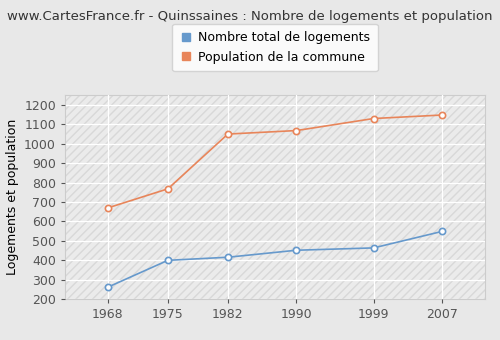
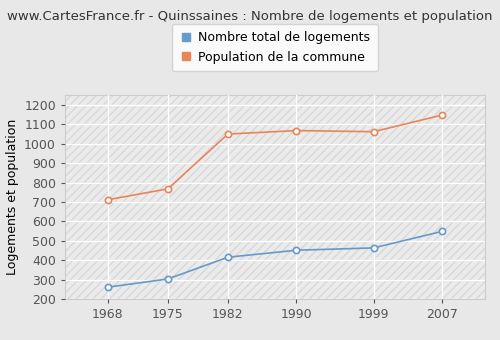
Population de la commune/1968: 670 -> 710
Nombre total de logements/1975: 400 -> 300
Population de la commune/1999: 1130 -> 1060
